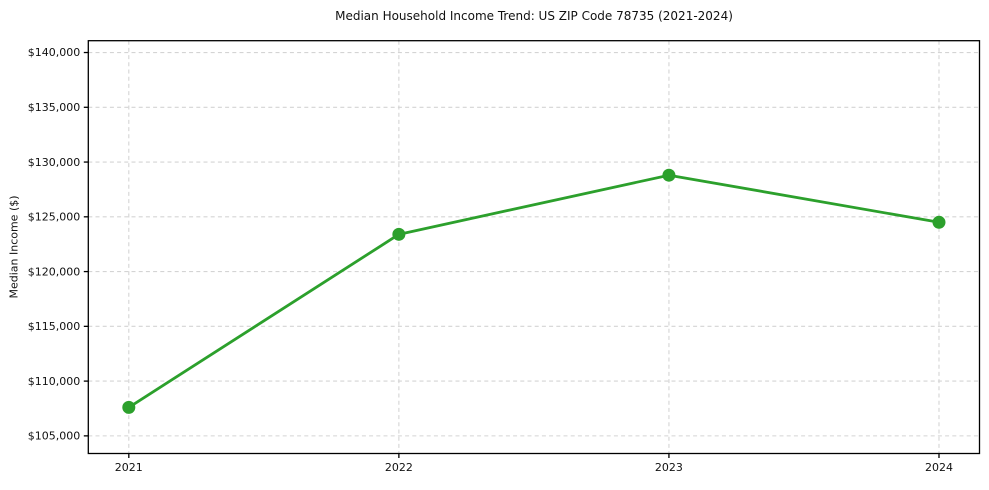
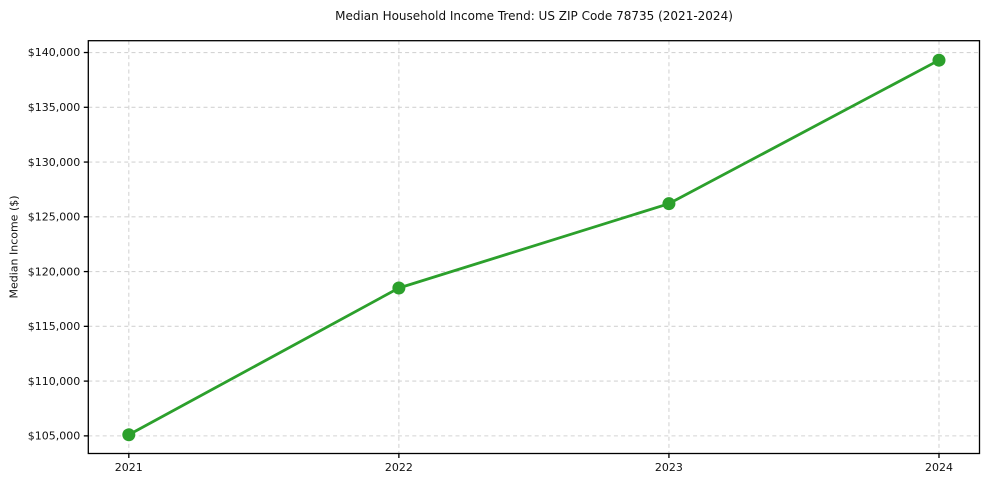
2021: $107600 -> $105100
2022: $123400 -> $118500
2023: $128800 -> $126200
2024: $124500 -> $139300
